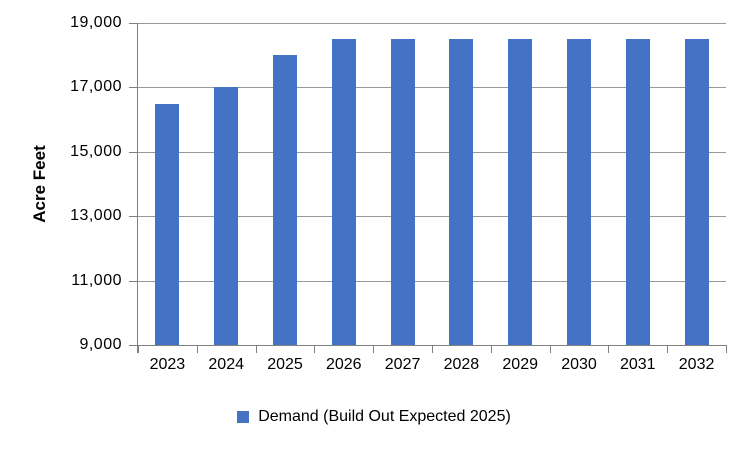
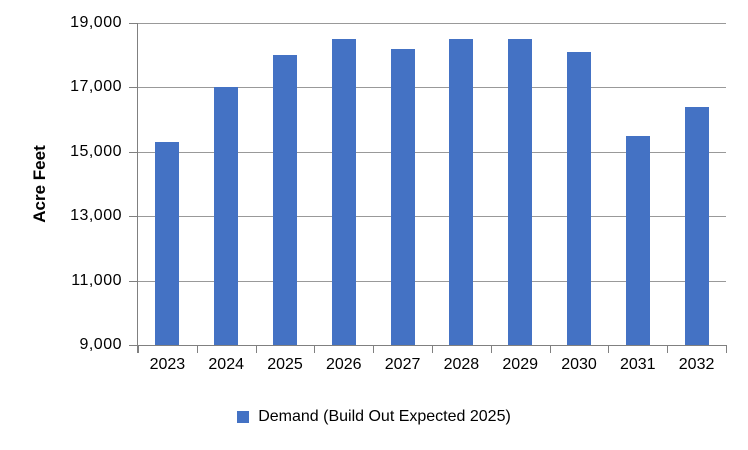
2023: 16500 -> 15300
2027: 18500 -> 18200
2030: 18500 -> 18100
2031: 18500 -> 15500
2032: 18500 -> 16400
